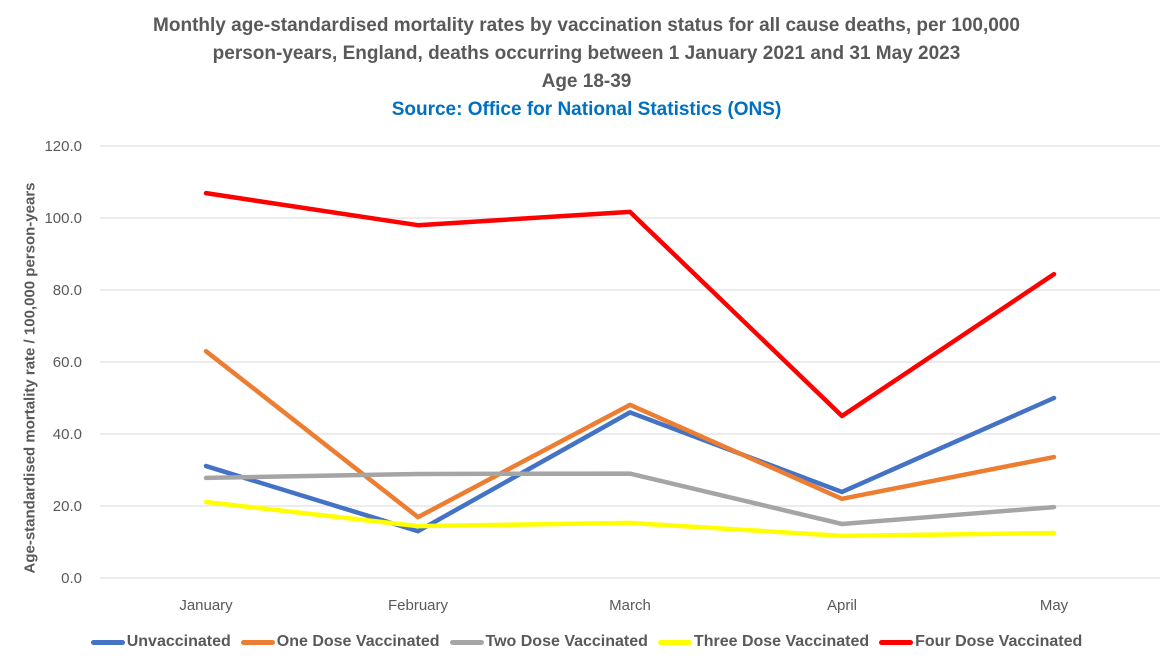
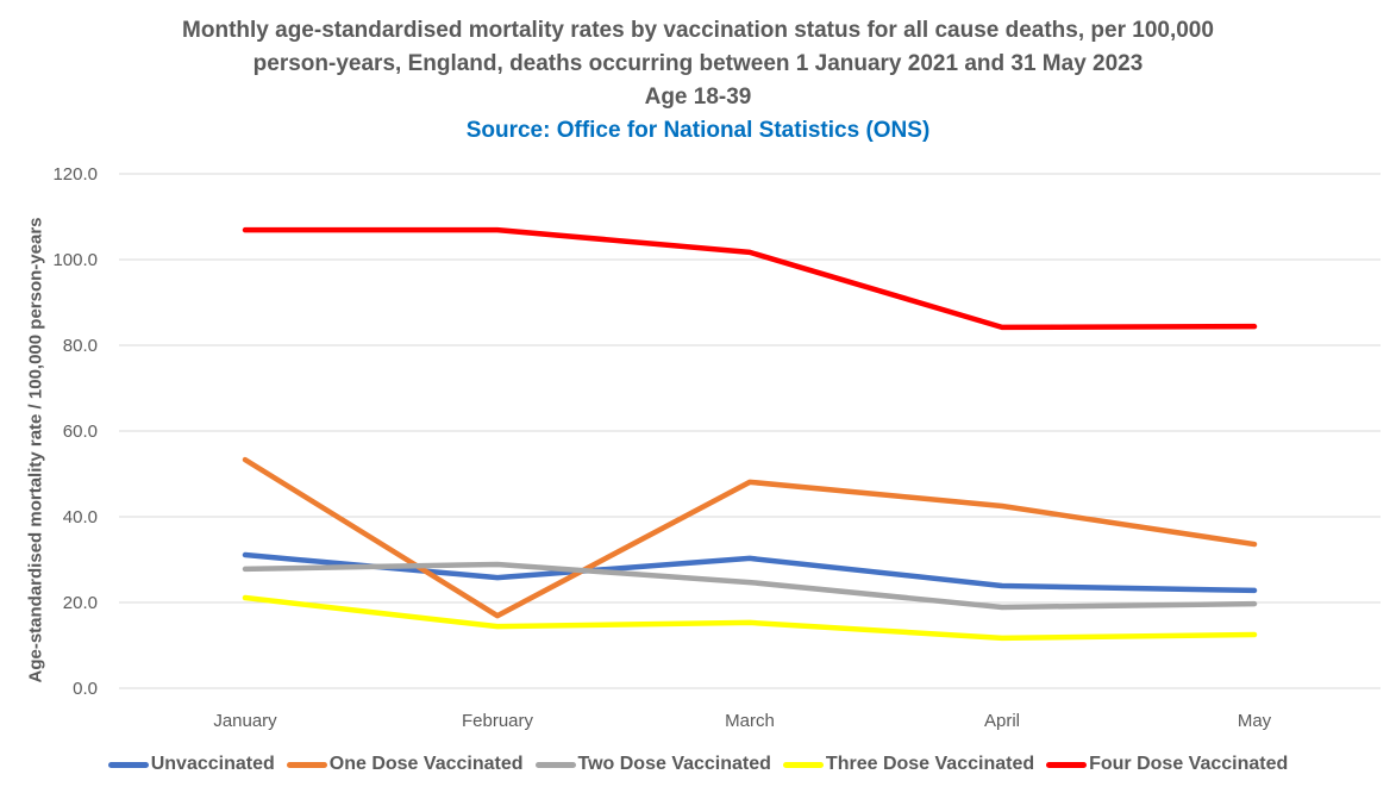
One Dose Vaccinated/January: 63 -> 53
Unvaccinated/February: 13 -> 26
Four Dose Vaccinated/February: 98 -> 107
Unvaccinated/March: 46 -> 30
Two Dose Vaccinated/March: 29 -> 25
One Dose Vaccinated/April: 22 -> 42
Two Dose Vaccinated/April: 15 -> 19
Four Dose Vaccinated/April: 45 -> 84
Unvaccinated/May: 50 -> 23
